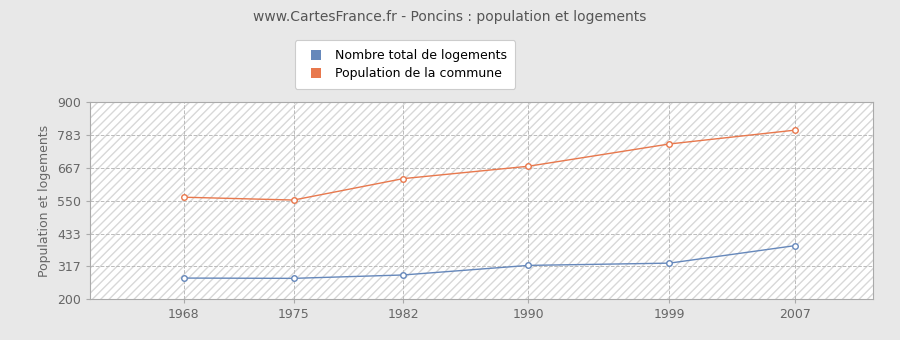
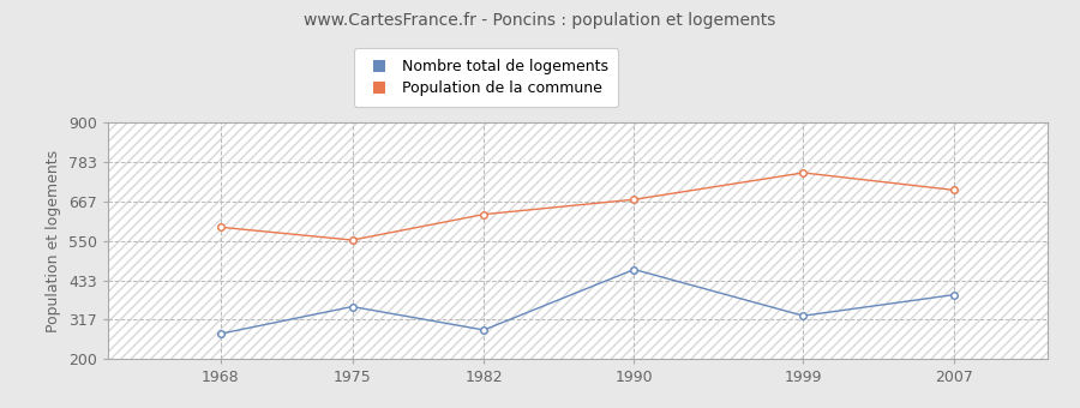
Population de la commune/1968: 562 -> 590
Nombre total de logements/1975: 274 -> 355
Nombre total de logements/1990: 320 -> 465
Population de la commune/2007: 800 -> 700
